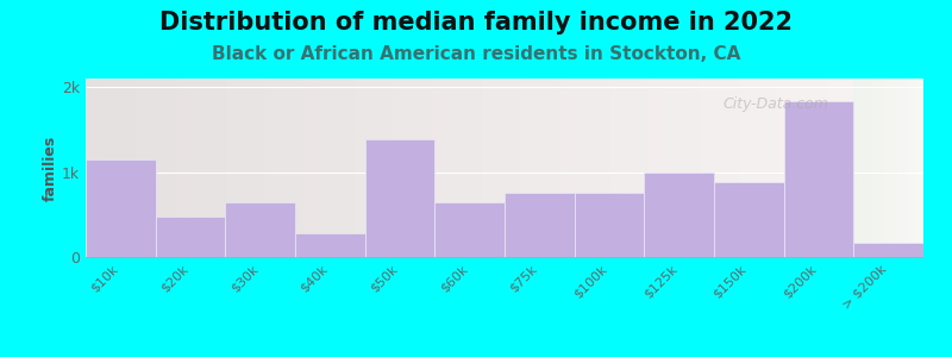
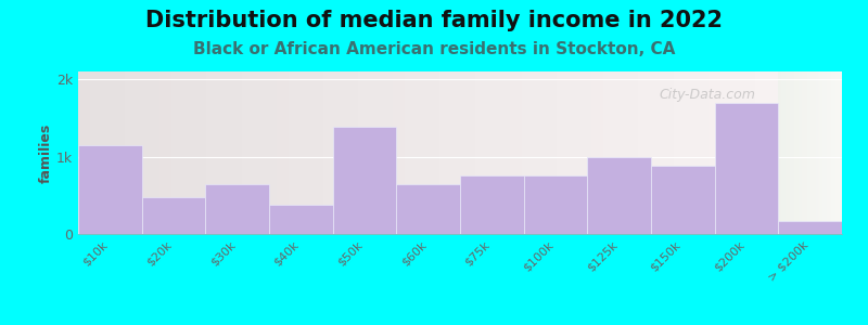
$40k: 0.28k -> 0.38k
$200k: 1.84k -> 1.70k
